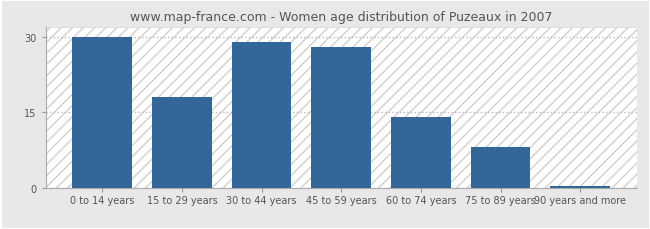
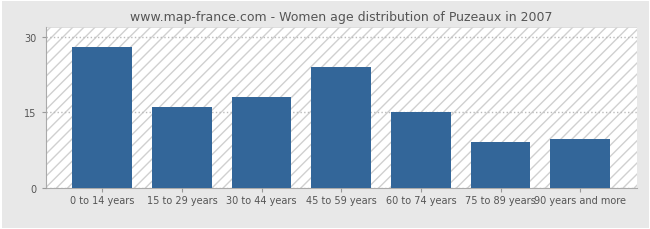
0 to 14 years: 30.0 -> 28.0
15 to 29 years: 18.0 -> 16.0
30 to 44 years: 29.0 -> 18.0
45 to 59 years: 28.0 -> 24.0
60 to 74 years: 14.0 -> 15.0
75 to 89 years: 8.0 -> 9.0
90 years and more: 0.4 -> 9.6
